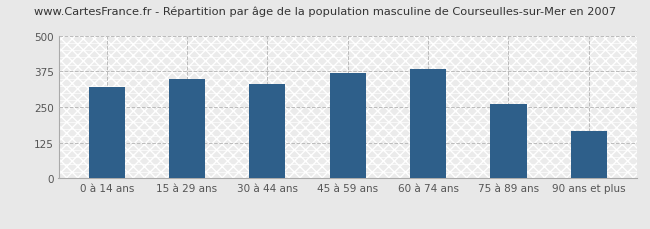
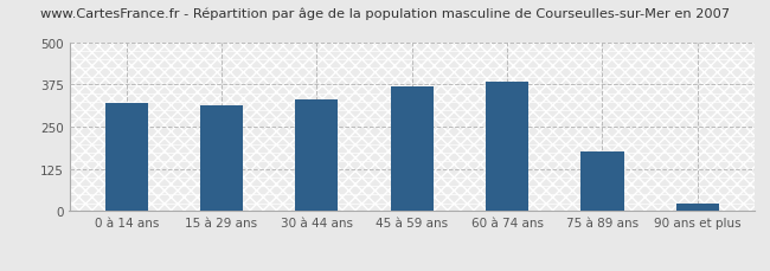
15 à 29 ans: 350 -> 315
75 à 89 ans: 260 -> 175
90 ans et plus: 165 -> 22
